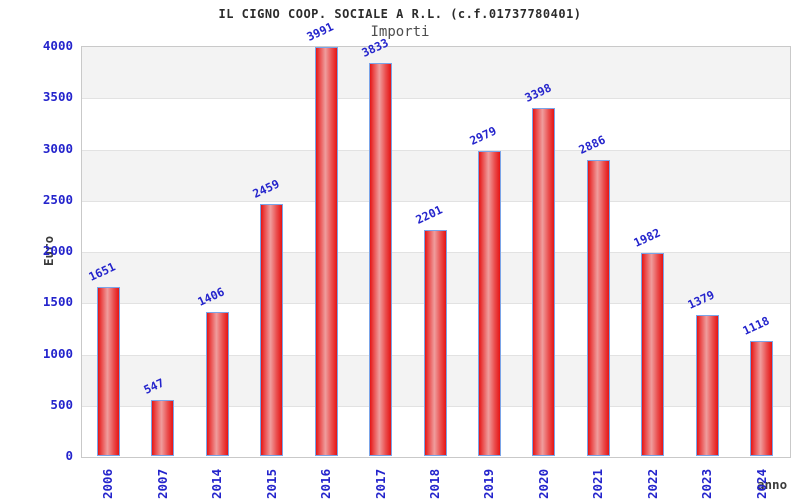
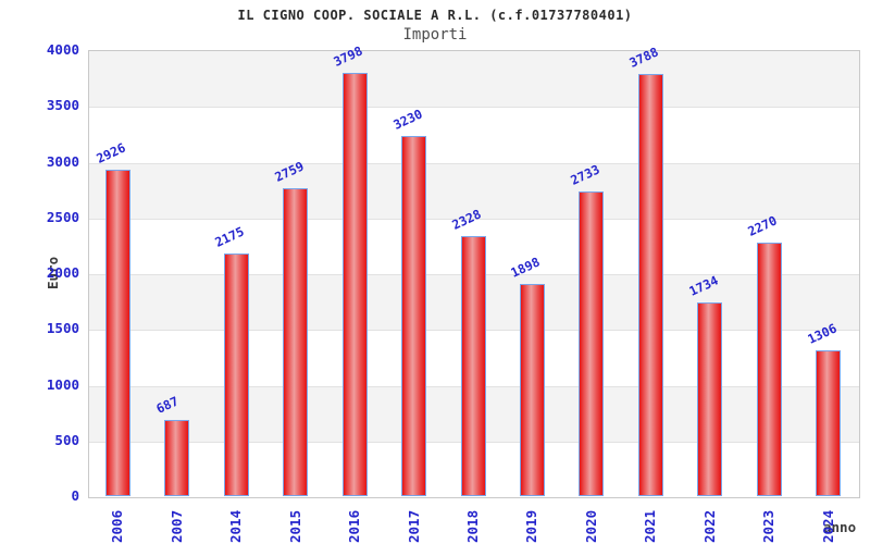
2006: 1651 -> 2926
2007: 547 -> 687
2014: 1406 -> 2175
2015: 2459 -> 2759
2016: 3991 -> 3798
2017: 3833 -> 3230
2018: 2201 -> 2328
2019: 2979 -> 1898
2020: 3398 -> 2733
2021: 2886 -> 3788
2022: 1982 -> 1734
2023: 1379 -> 2270
2024: 1118 -> 1306
